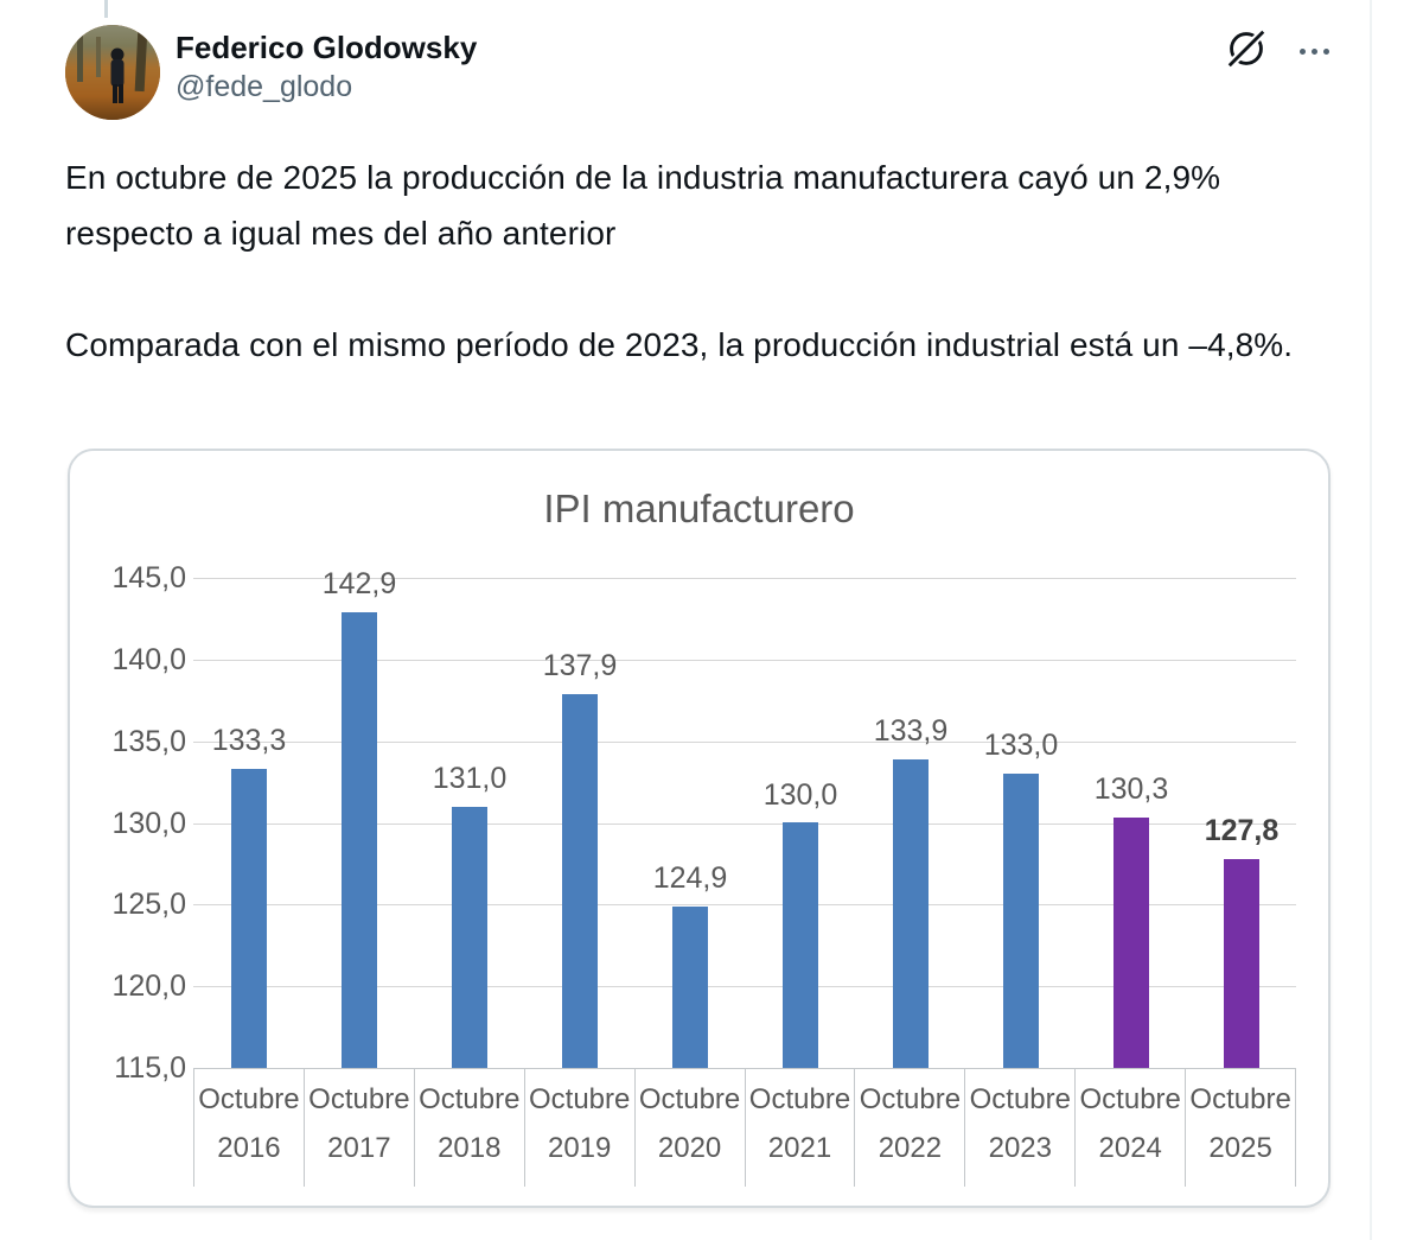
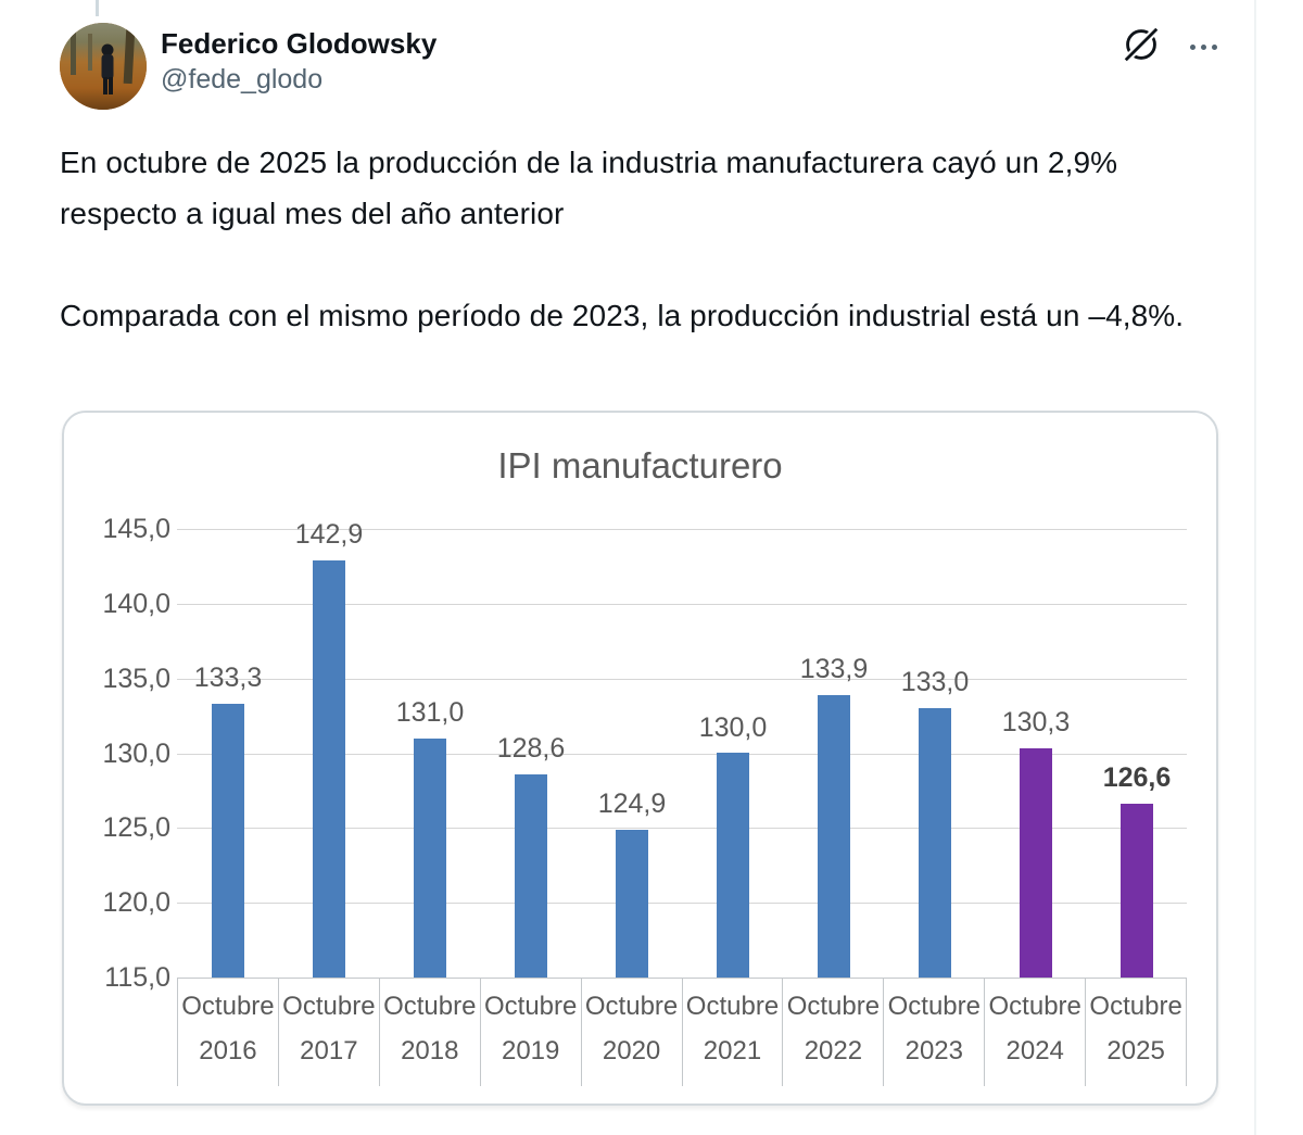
Octubre 2019: 137,9 -> 128,6
Octubre 2025: 127,8 -> 126,6
